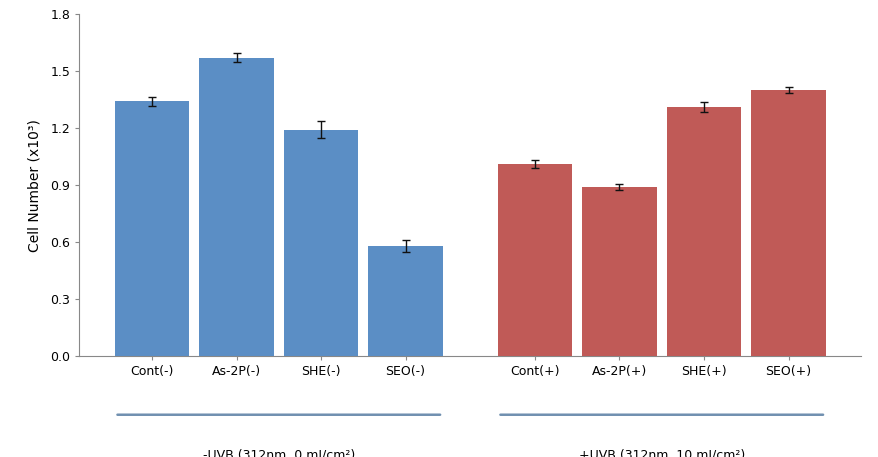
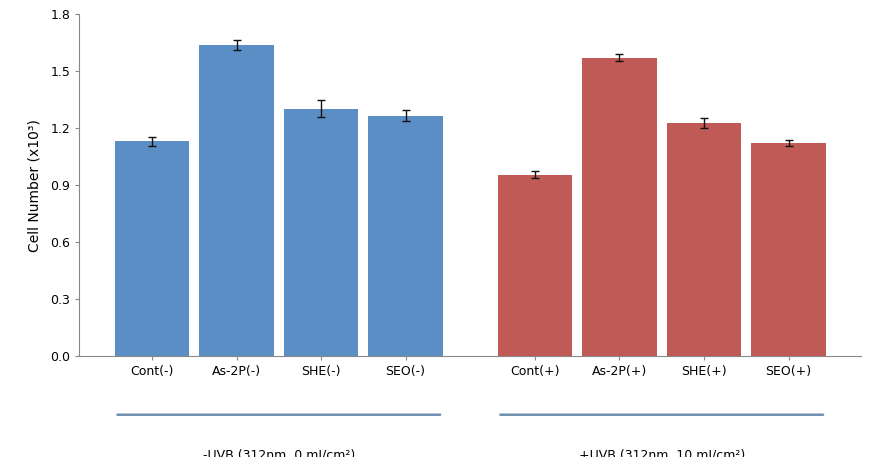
Cont(-): 1.34 -> 1.13
As-2P(-): 1.57 -> 1.64
SHE(-): 1.19 -> 1.30
SEO(-): 0.58 -> 1.26
Cont(+): 1.01 -> 0.95
As-2P(+): 0.89 -> 1.57
SHE(+): 1.31 -> 1.23
SEO(+): 1.40 -> 1.12
